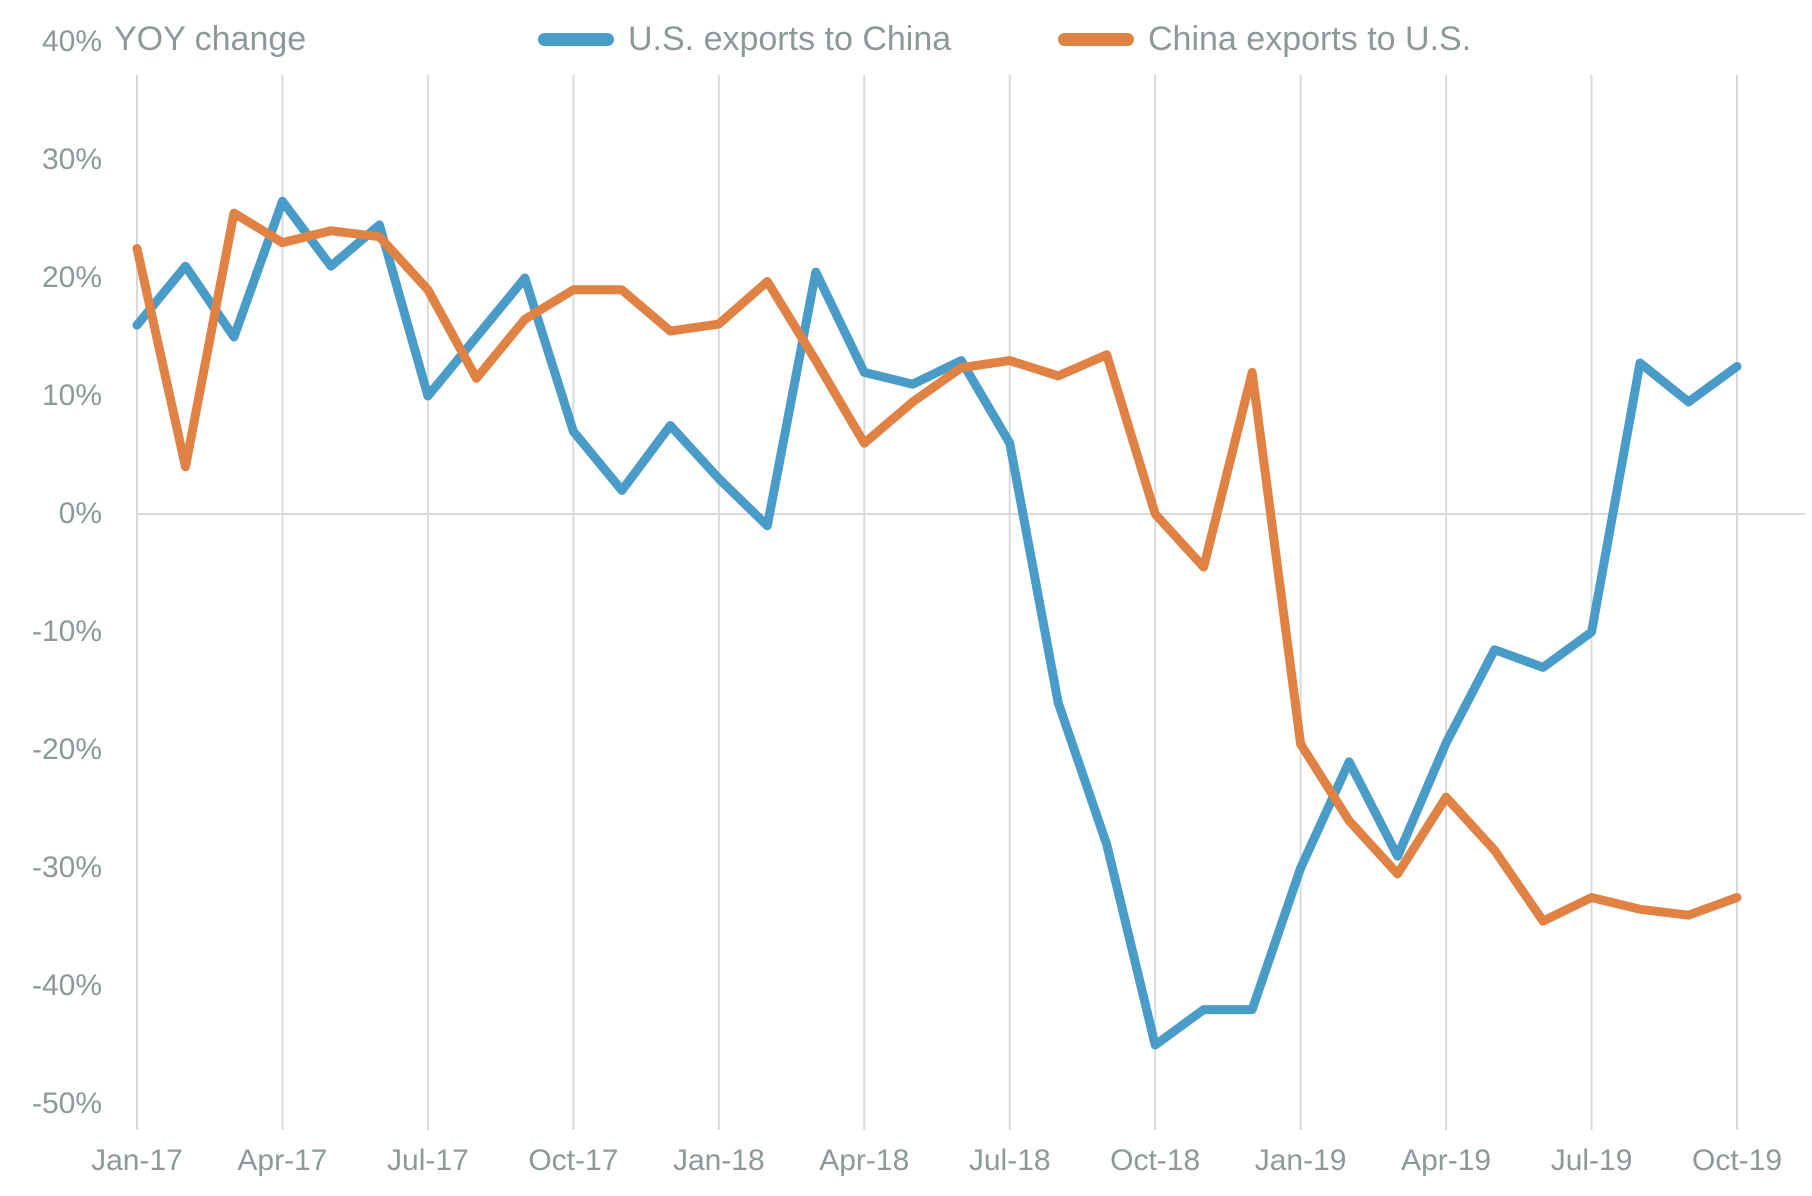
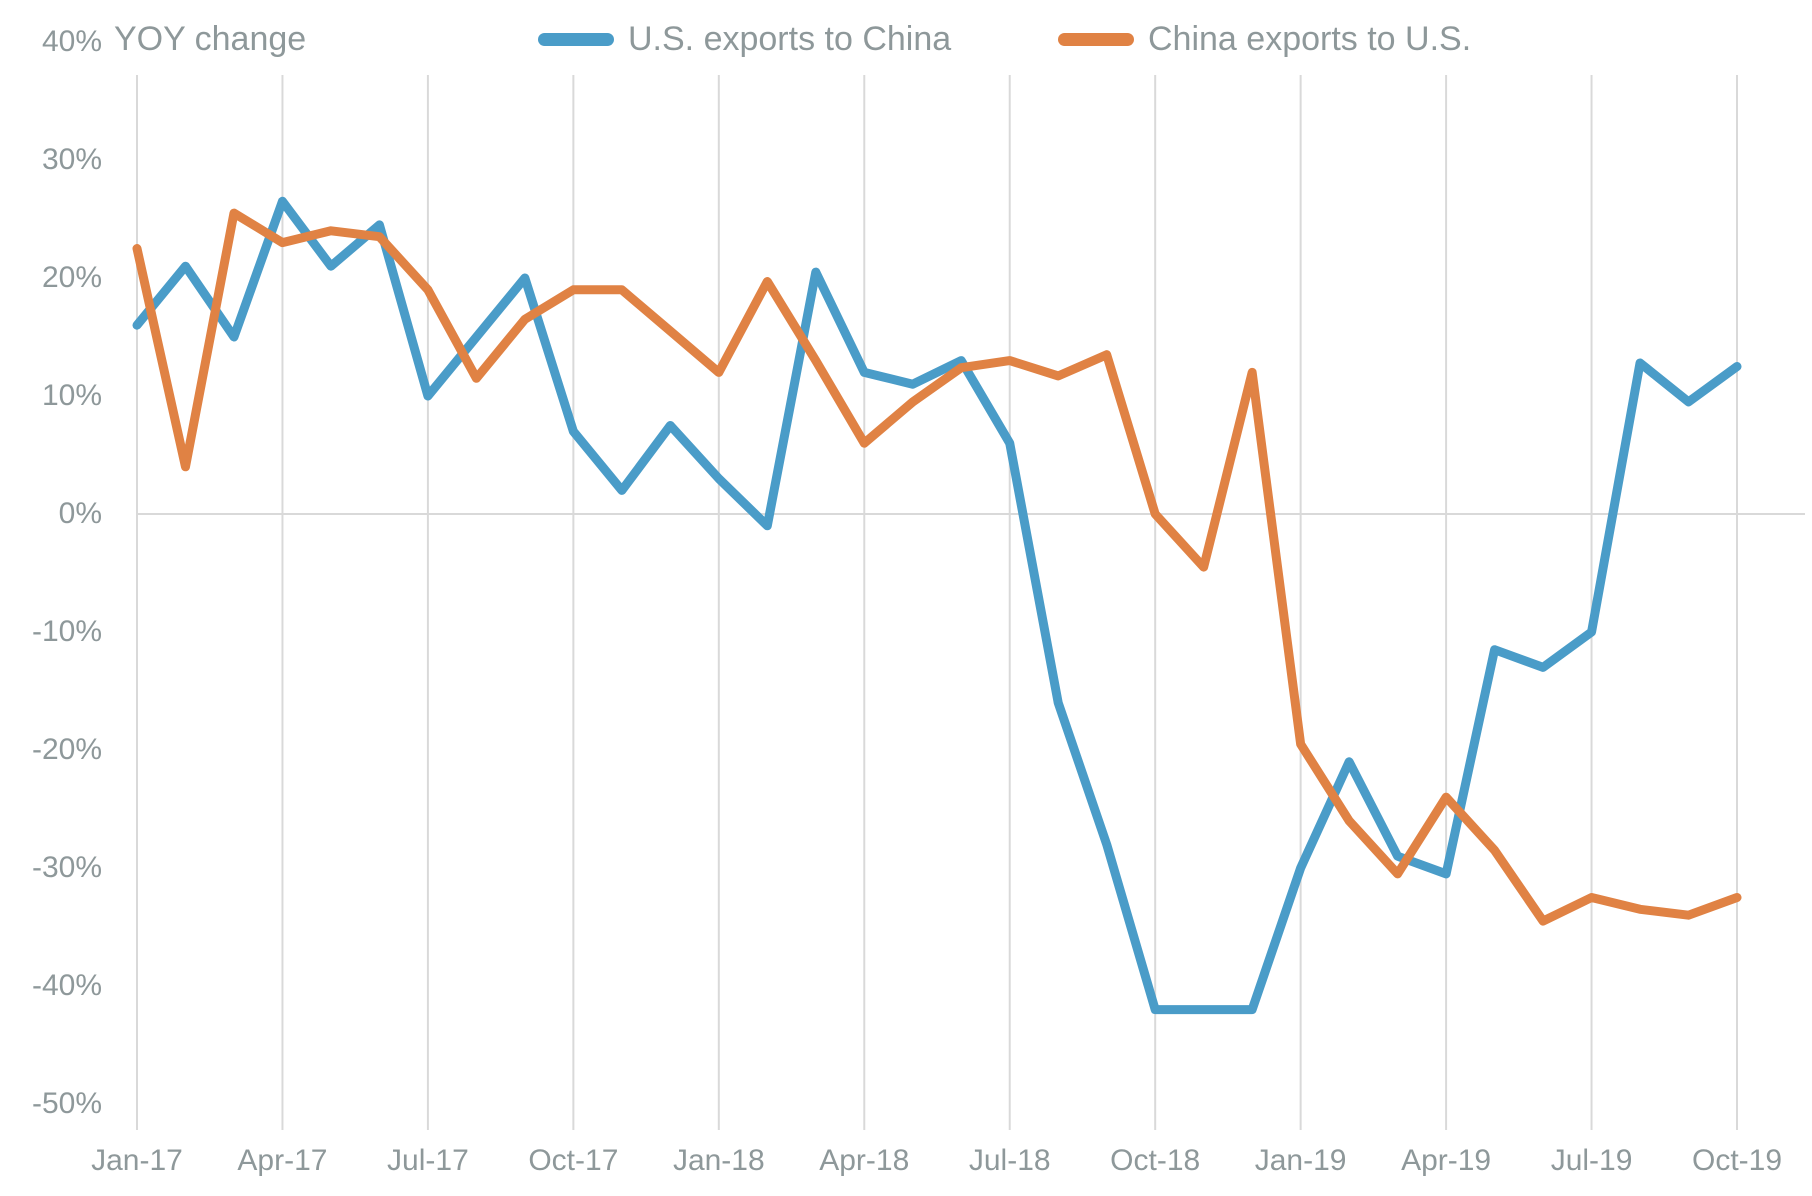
China exports to U.S./Jan-18: 16.1% -> 12.0%
U.S. exports to China/Oct-18: -45.0% -> -42.0%
U.S. exports to China/Apr-19: -19.4% -> -30.5%
